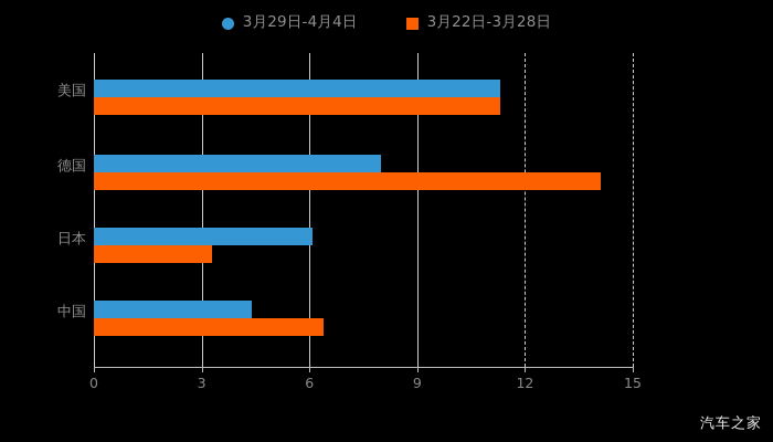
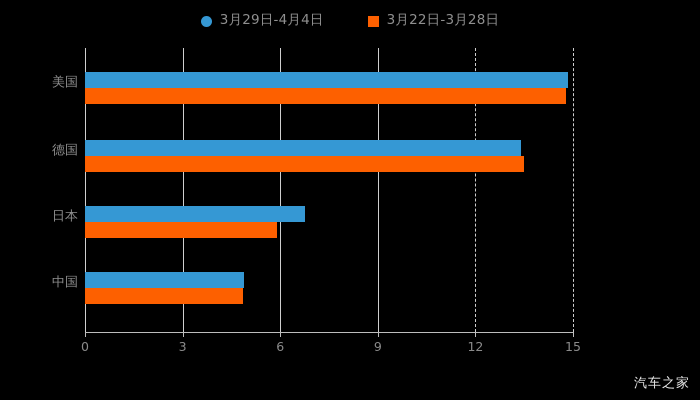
3月29日-4月4日/美国: 11.3 -> 14.8
3月22日-3月28日/美国: 11.3 -> 14.8
3月29日-4月4日/德国: 8.0 -> 13.4
3月22日-3月28日/德国: 14.1 -> 13.5
3月29日-4月4日/日本: 6.1 -> 6.8
3月22日-3月28日/日本: 3.3 -> 5.9
3月29日-4月4日/中国: 4.4 -> 4.9
3月22日-3月28日/中国: 6.4 -> 4.8
